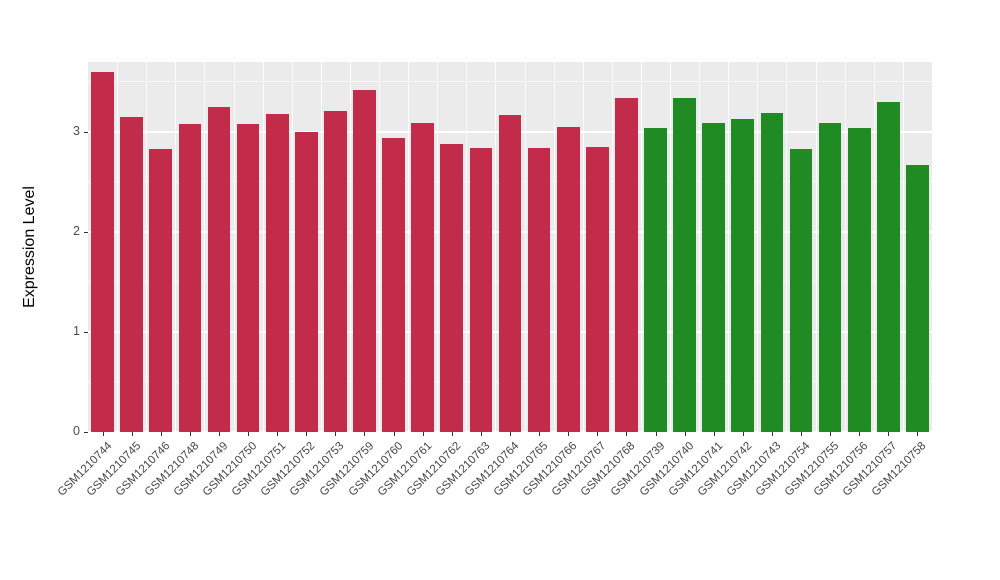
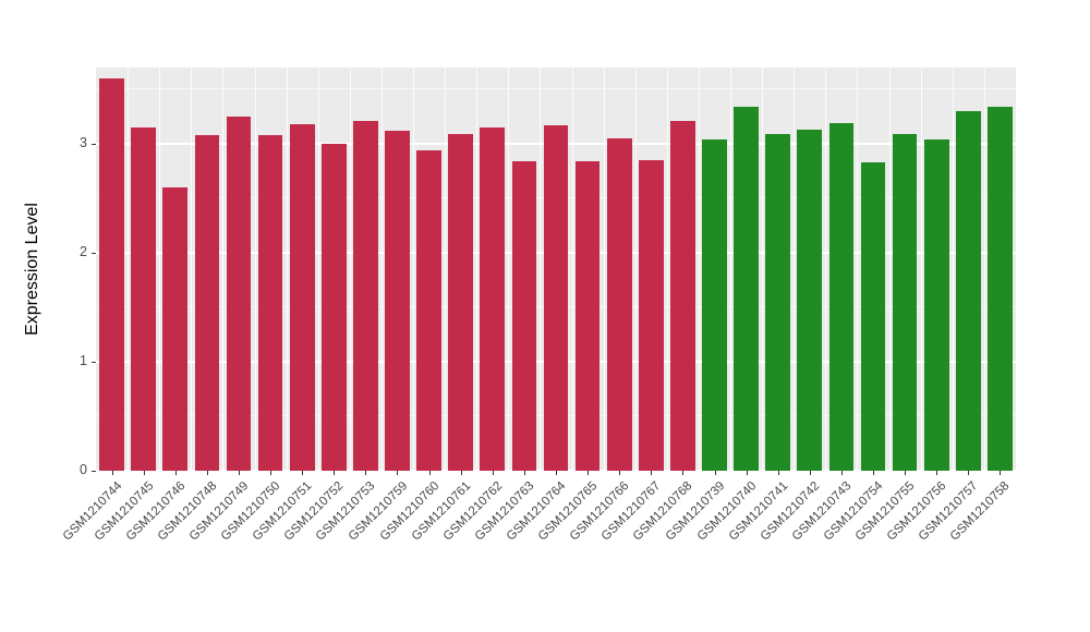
GSM1210746: 2.83 -> 2.60
GSM1210759: 3.42 -> 3.12
GSM1210762: 2.88 -> 3.15
GSM1210768: 3.34 -> 3.21
GSM1210758: 2.67 -> 3.34
